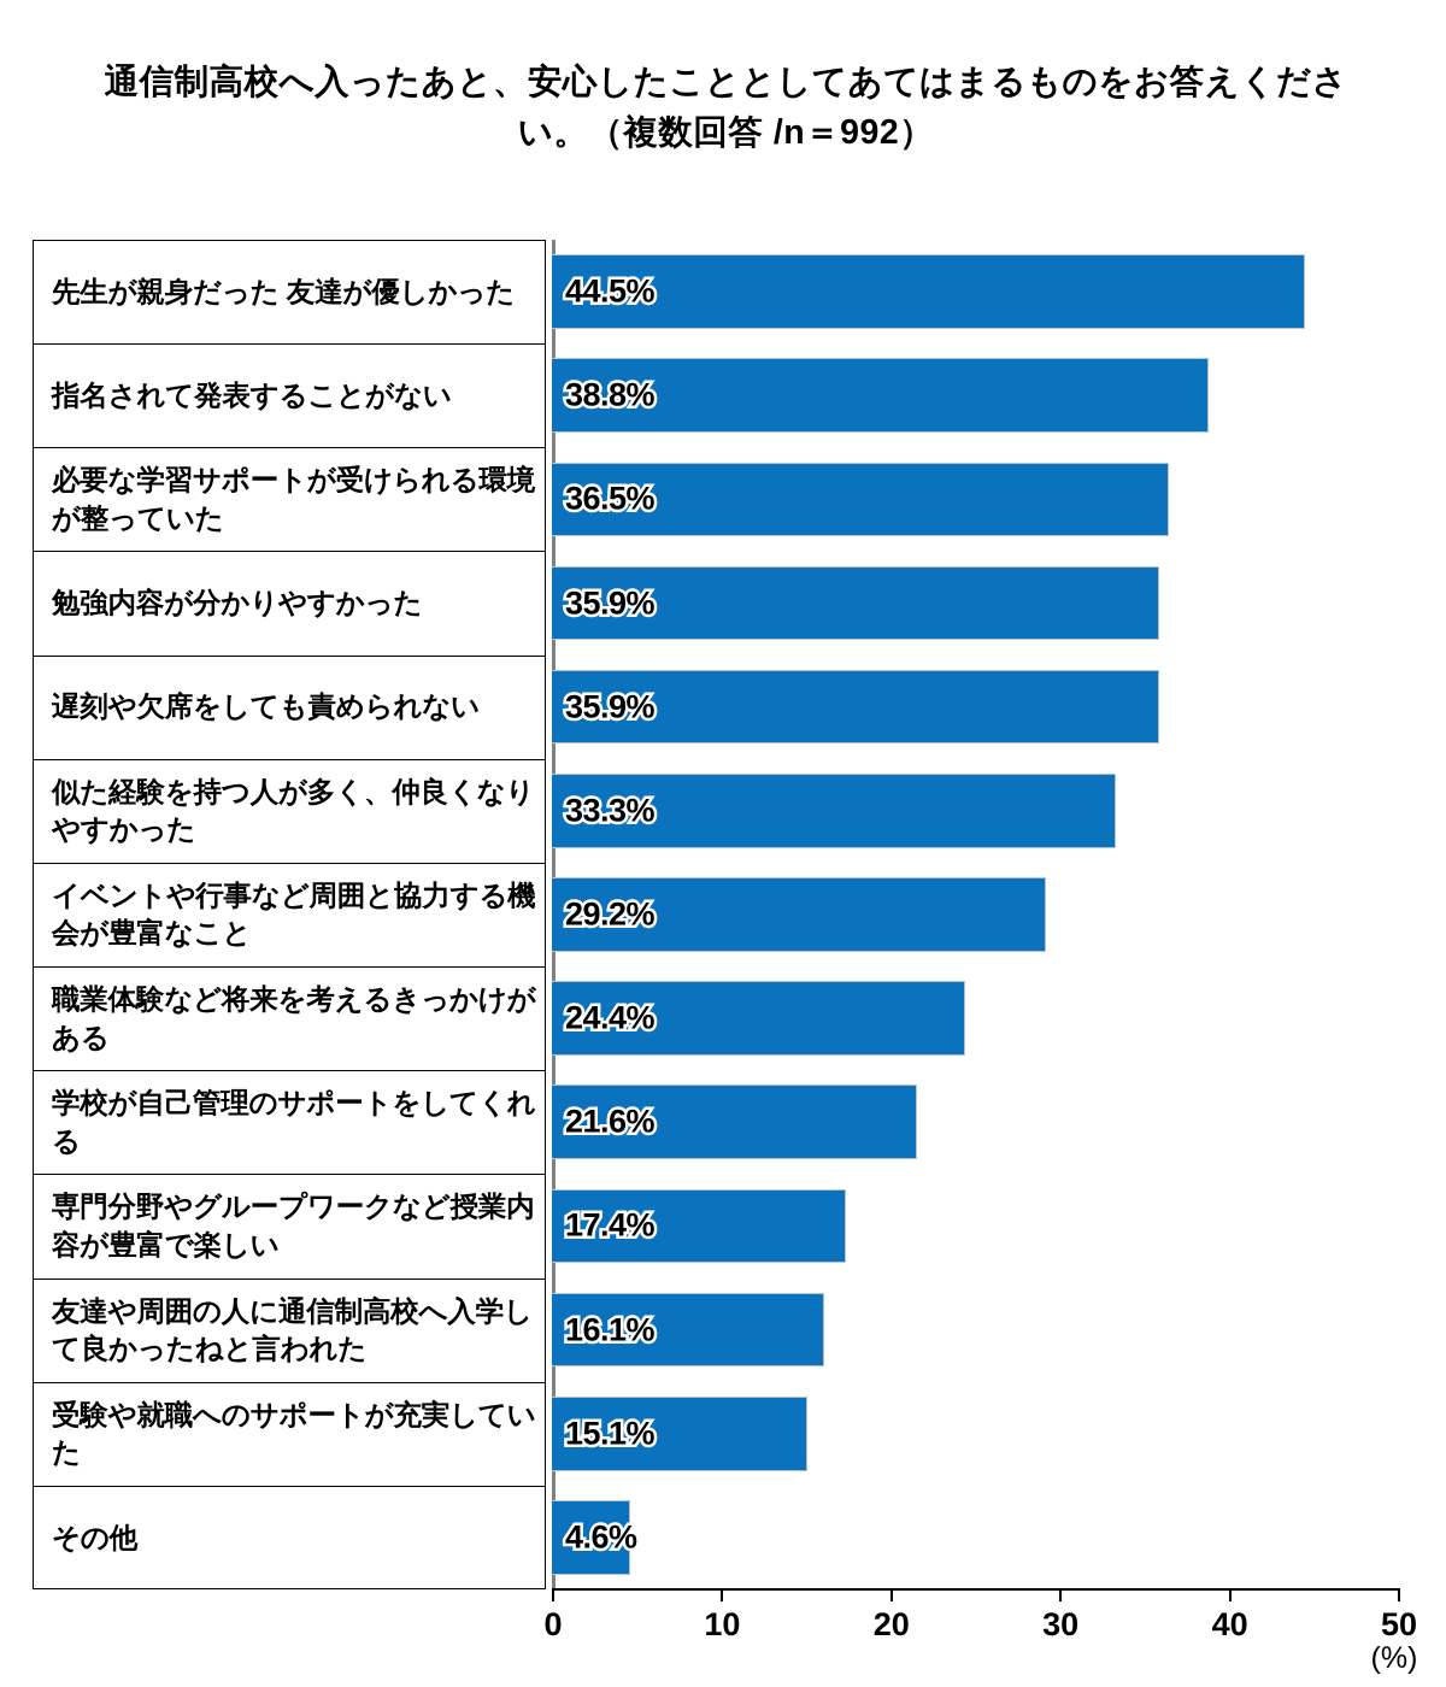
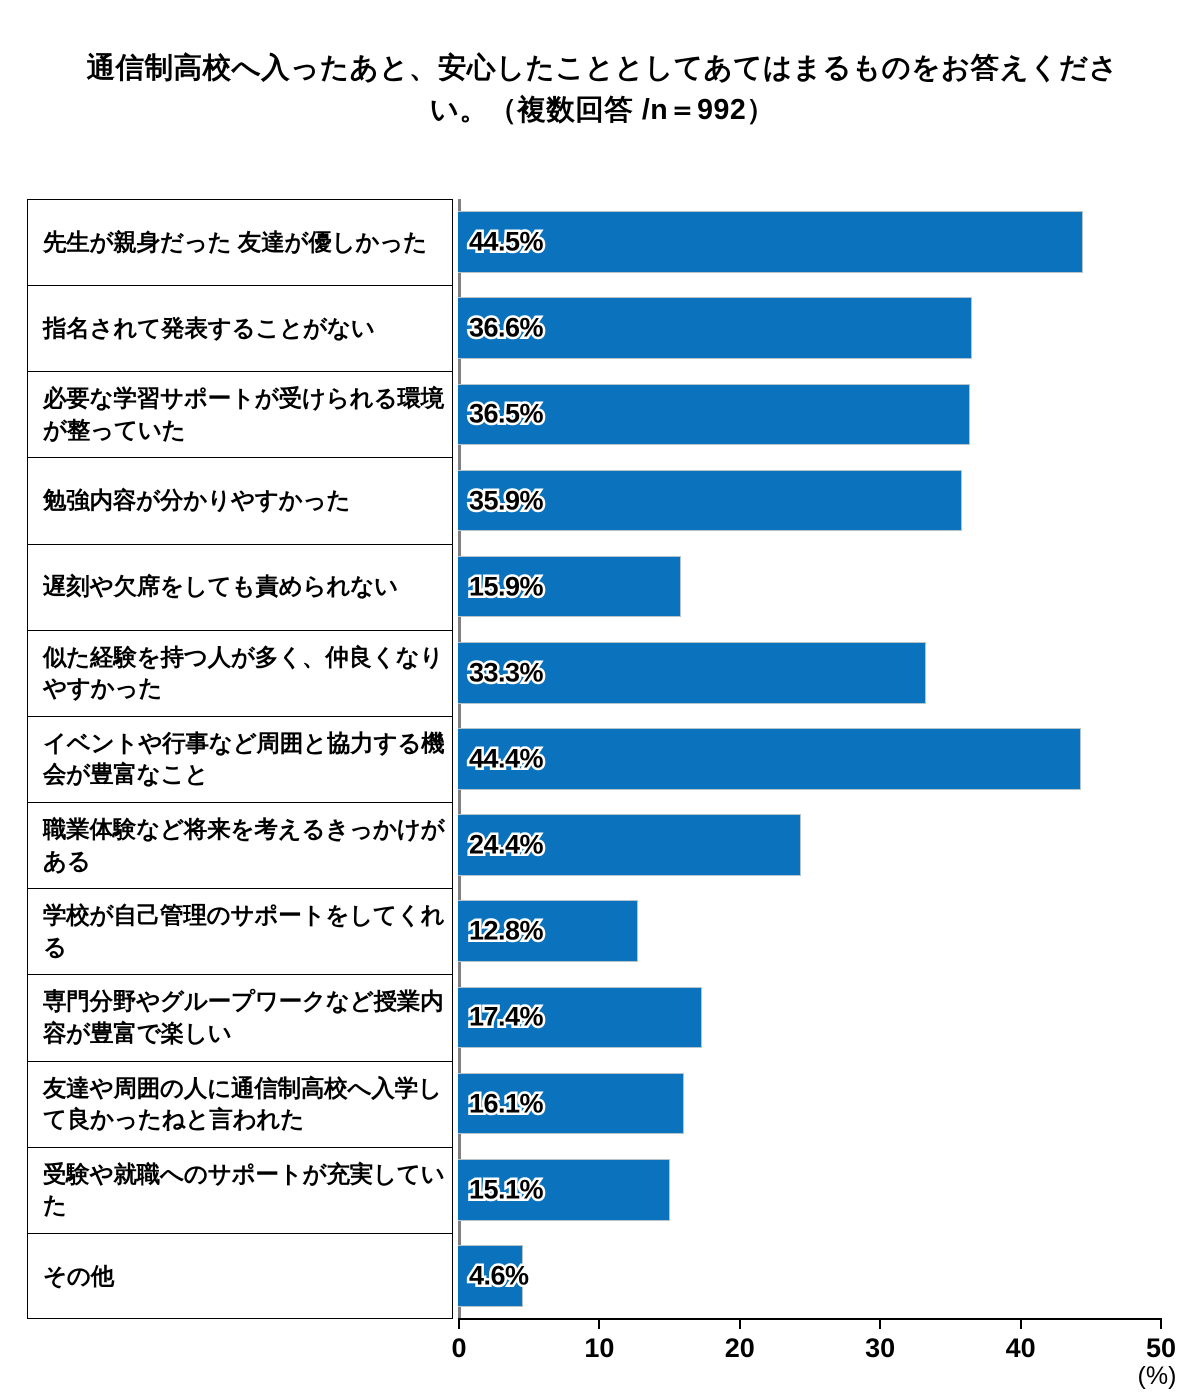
指名されて発表することがない: 38.8% -> 36.6%
遅刻や欠席をしても責められない: 35.9% -> 15.9%
イベントや行事など周囲と協力する機会が豊富なこと: 29.2% -> 44.4%
学校が自己管理のサポートをしてくれる: 21.6% -> 12.8%
